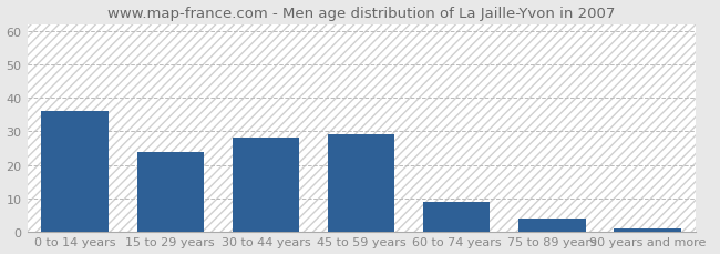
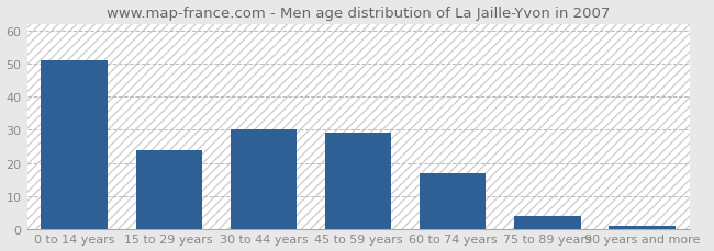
0 to 14 years: 36 -> 51
30 to 44 years: 28 -> 30
60 to 74 years: 9 -> 17
